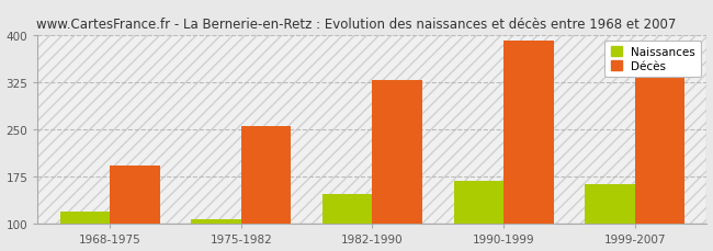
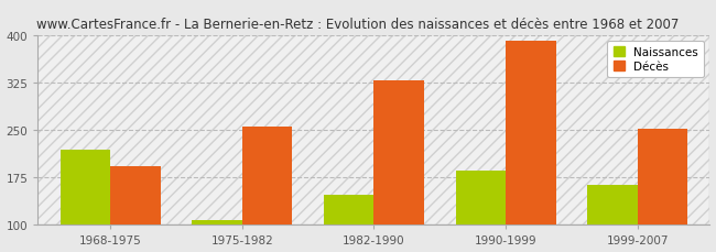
Naissances/1968-1975: 120 -> 218
Naissances/1990-1999: 168 -> 186
Décès/1999-2007: 332 -> 252
